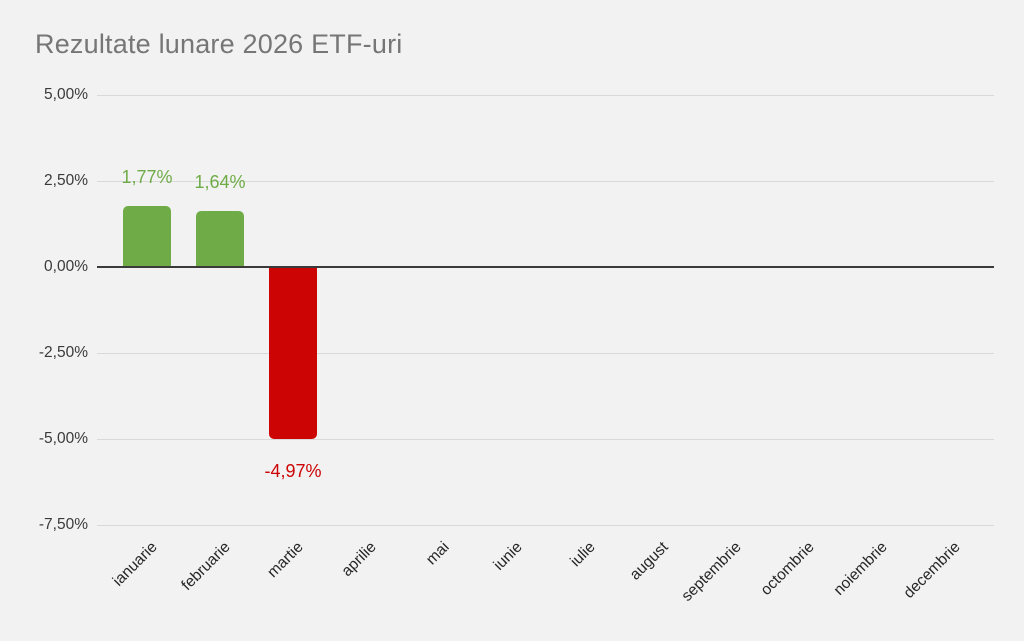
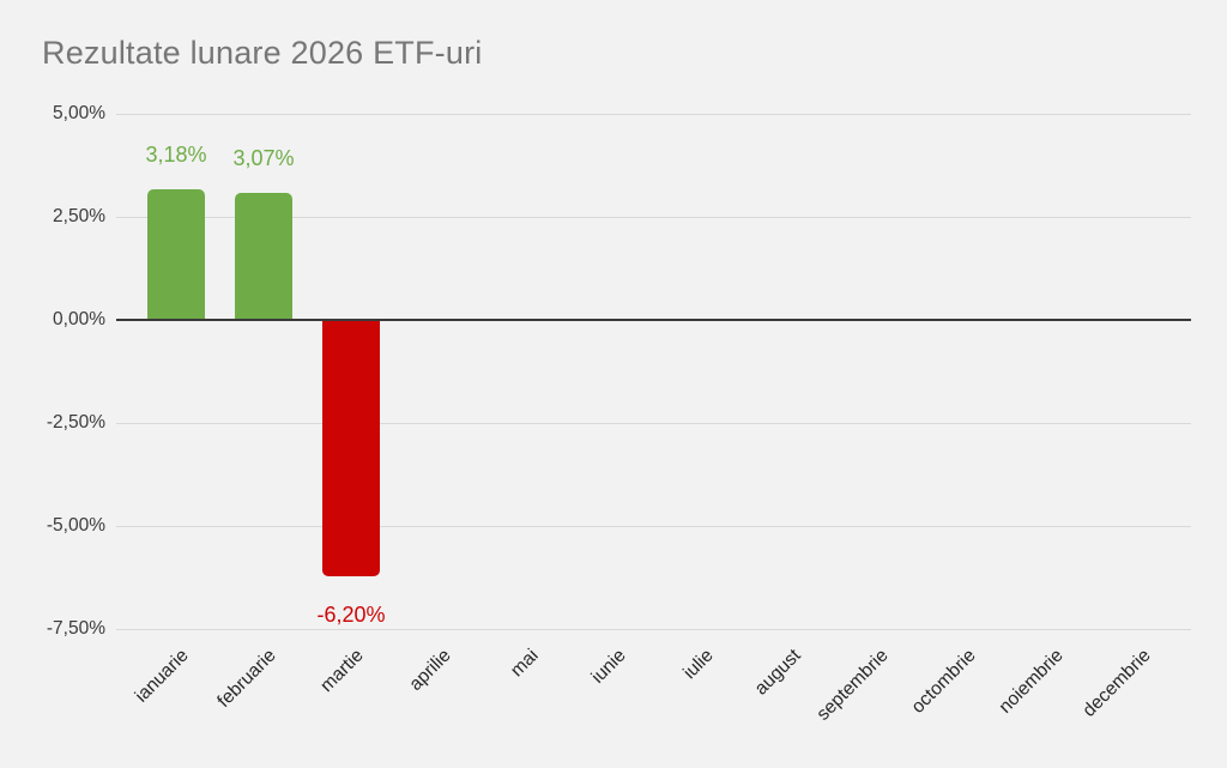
ianuarie: 1,77% -> 3,18%
februarie: 1,64% -> 3,07%
martie: -4,97% -> -6,20%
